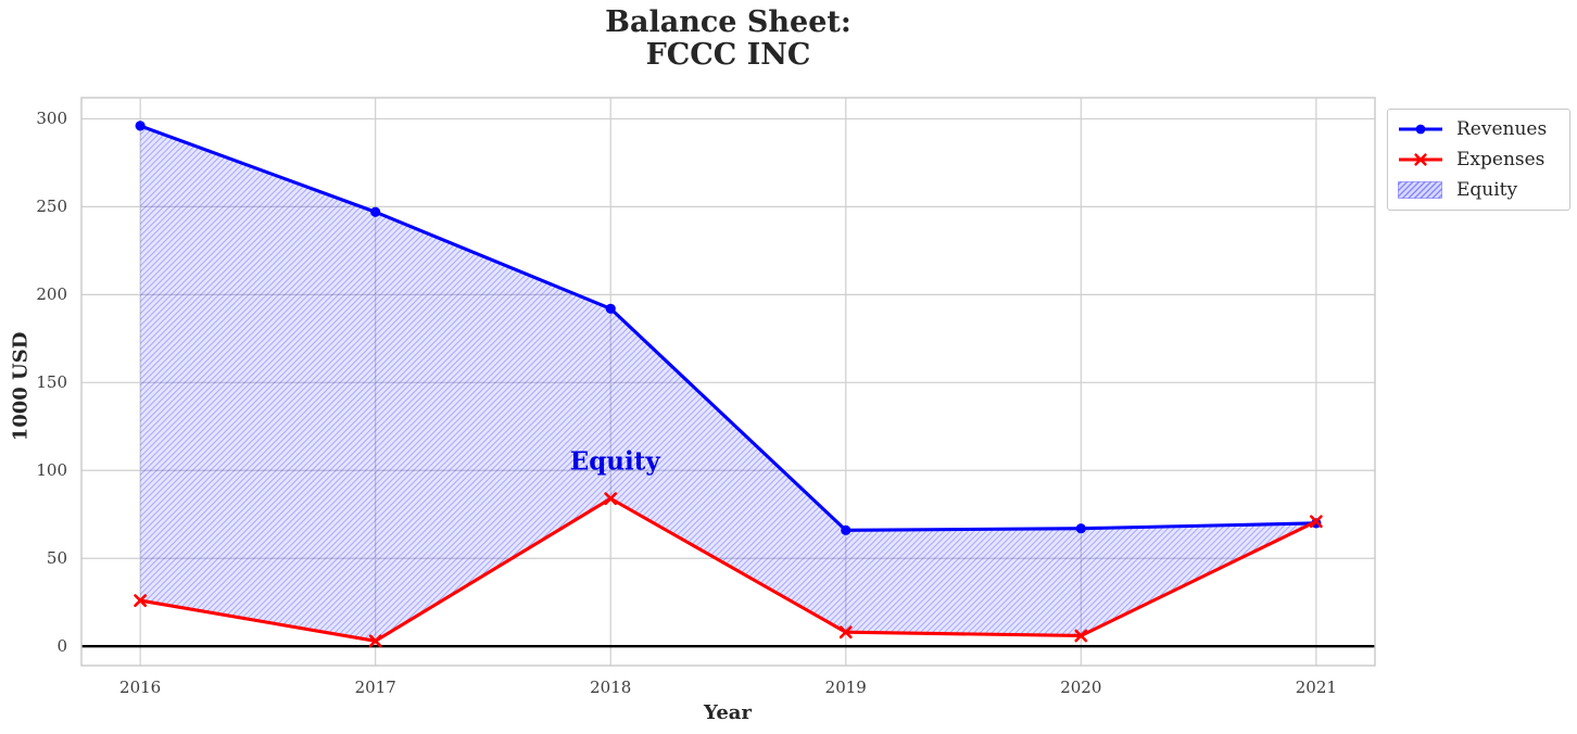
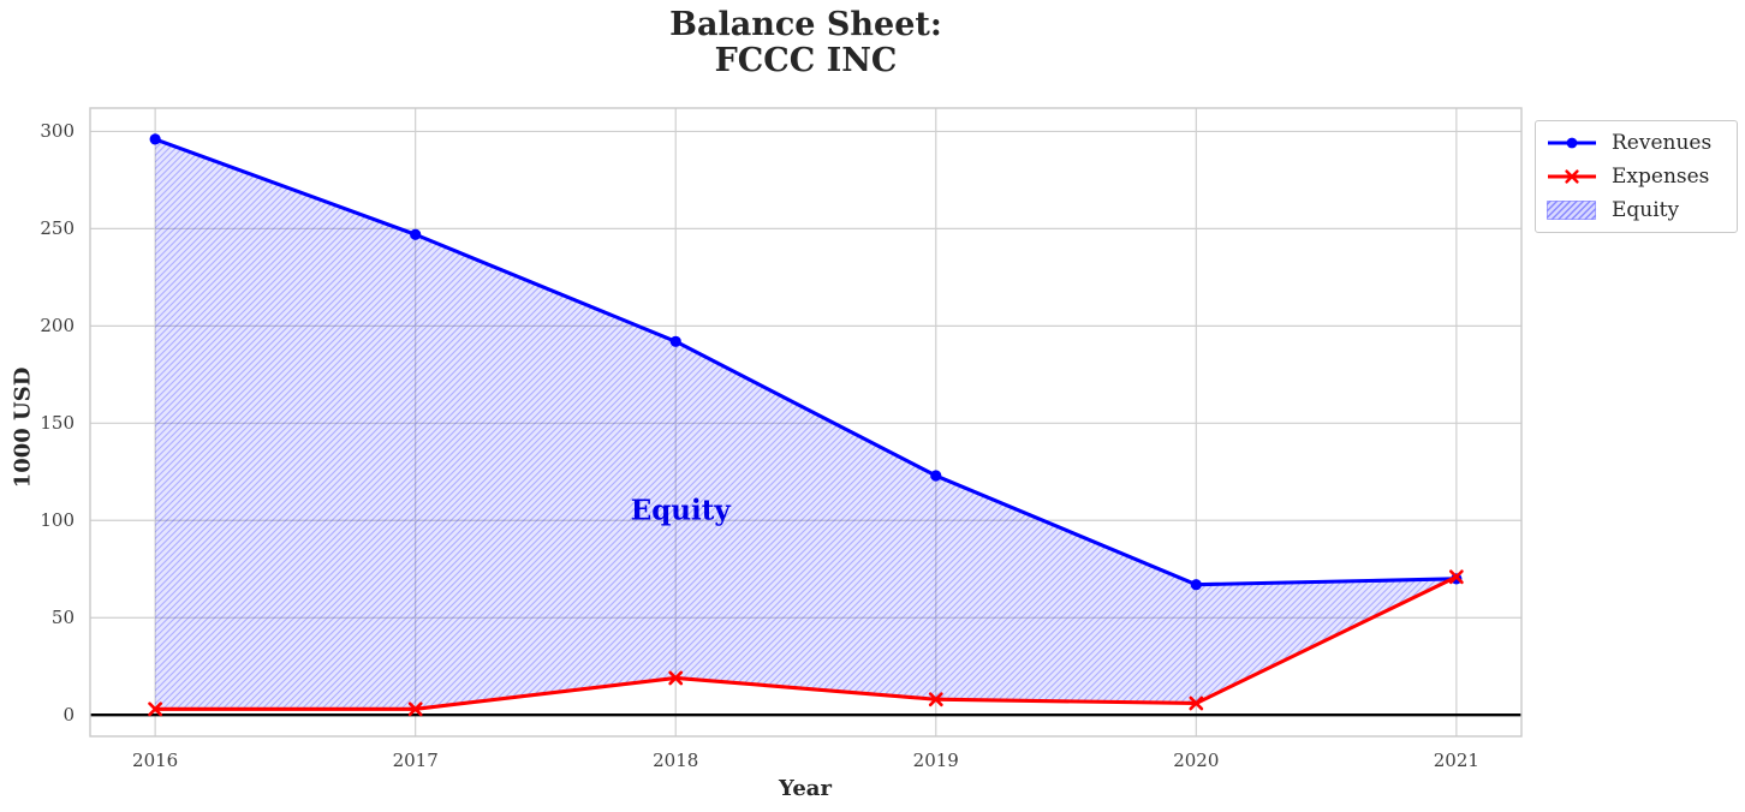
Expenses/2016: 26 -> 3
Expenses/2018: 84 -> 19
Revenues/2019: 66 -> 123
